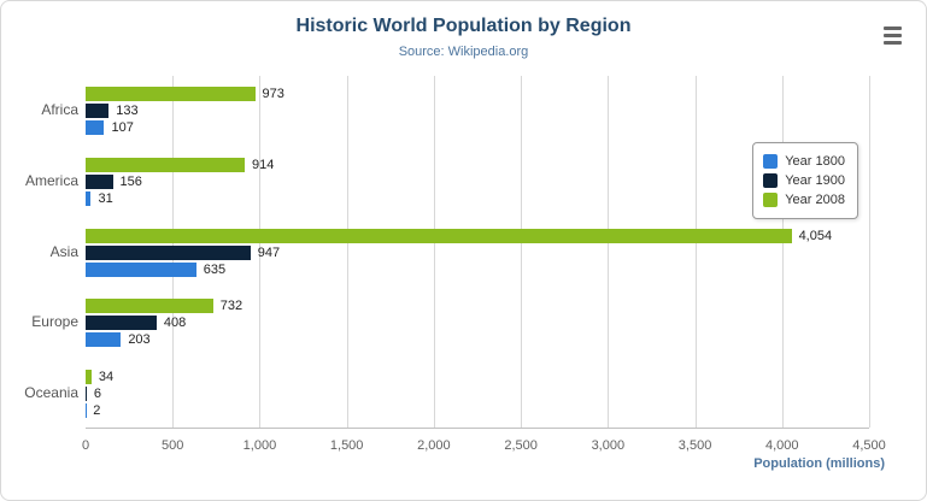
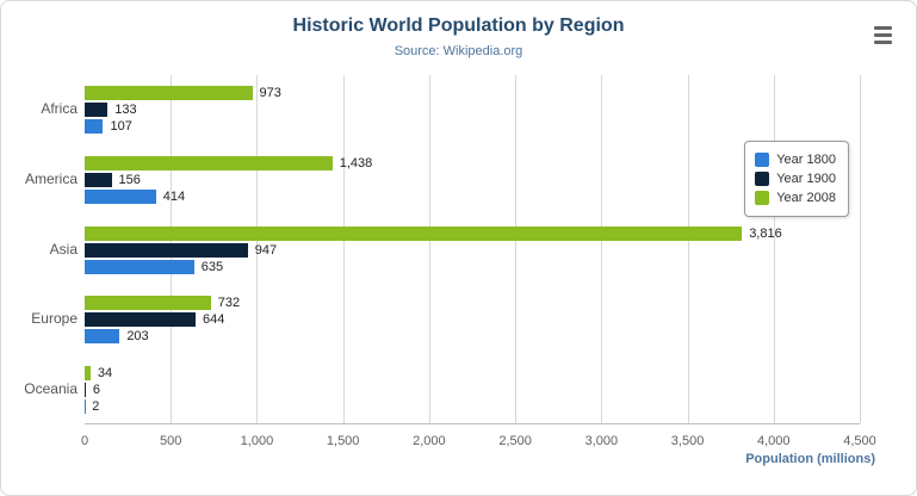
Year 1800/America: 31 -> 414
Year 2008/America: 914 -> 1,438
Year 2008/Asia: 4,054 -> 3,816
Year 1900/Europe: 408 -> 644
